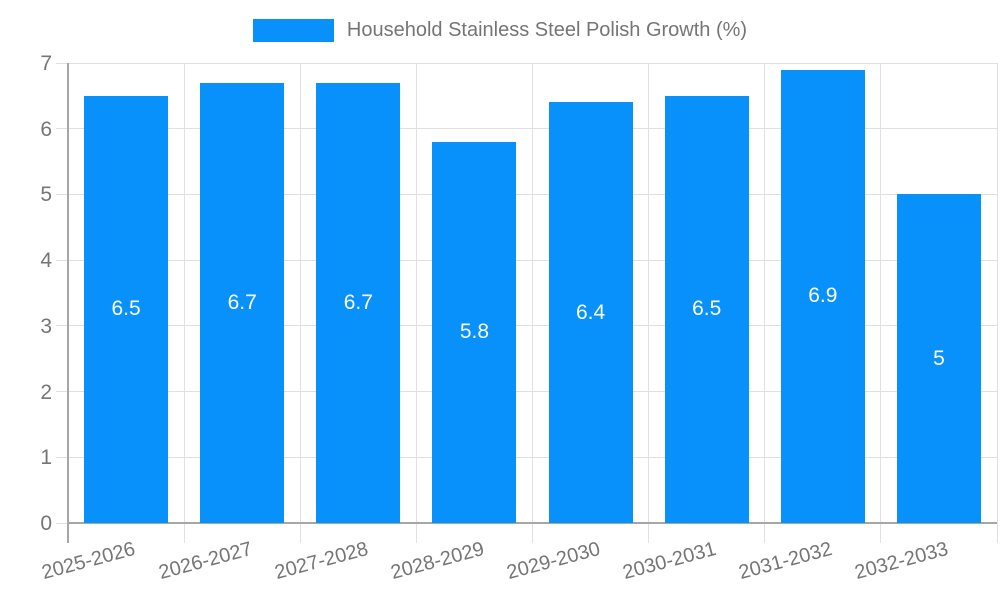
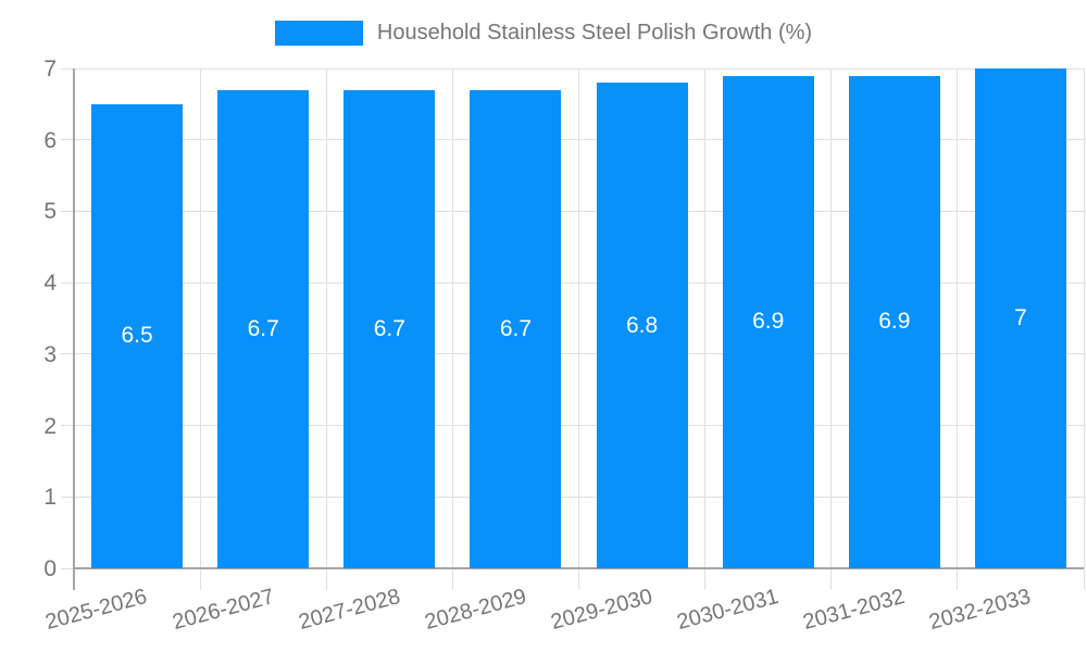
2028-2029: 5.8 -> 6.7
2029-2030: 6.4 -> 6.8
2030-2031: 6.5 -> 6.9
2032-2033: 5 -> 7
